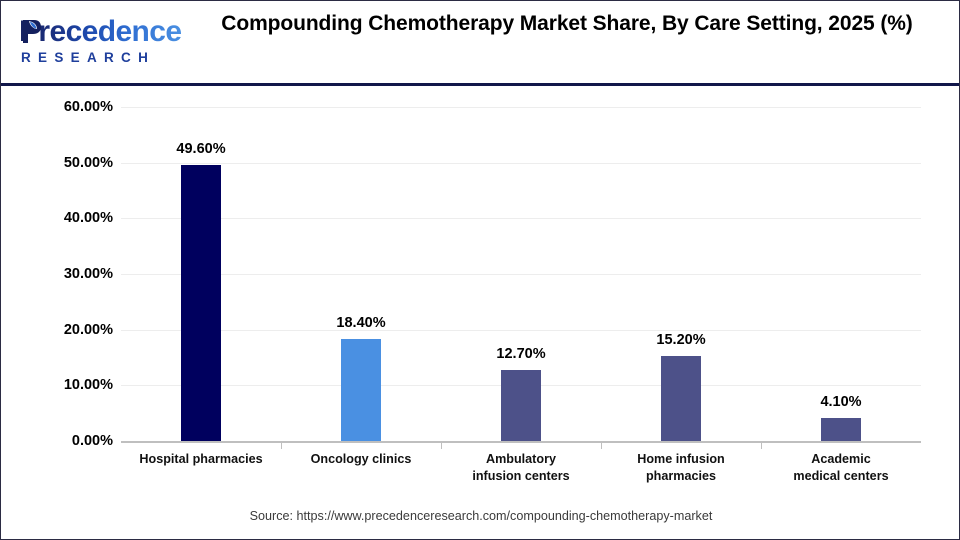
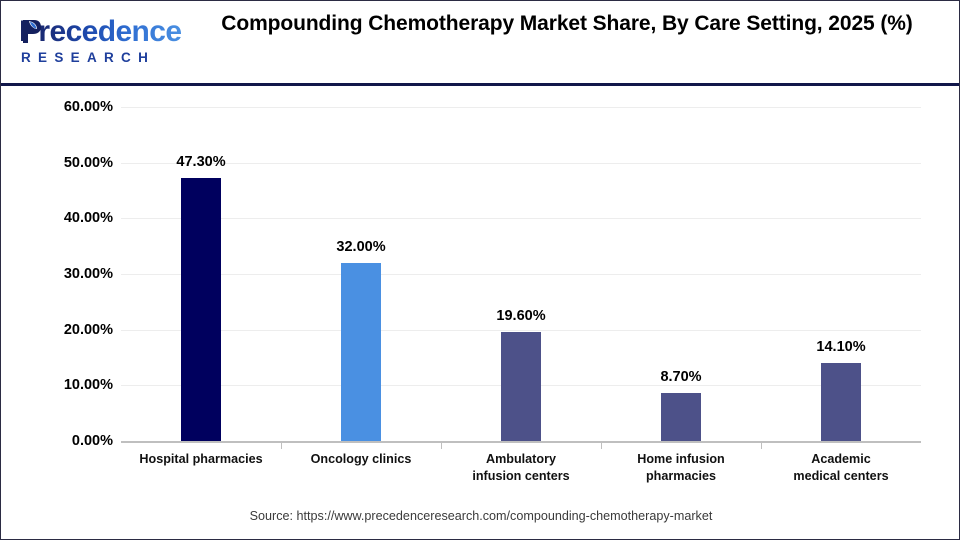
Hospital pharmacies: 49.60% -> 47.30%
Oncology clinics: 18.40% -> 32.00%
Ambulatory infusion centers: 12.70% -> 19.60%
Home infusion pharmacies: 15.20% -> 8.70%
Academic medical centers: 4.10% -> 14.10%
